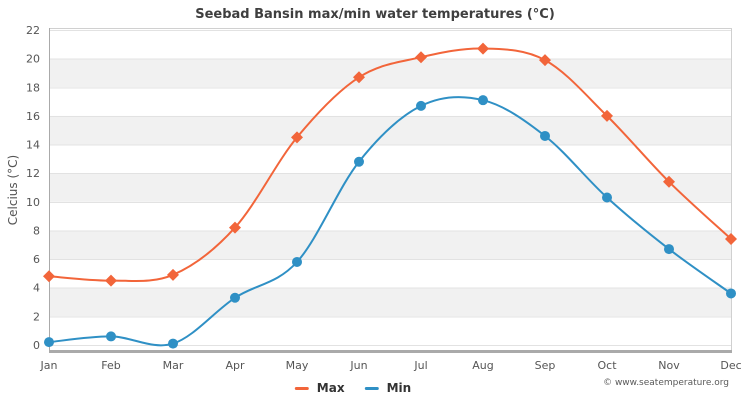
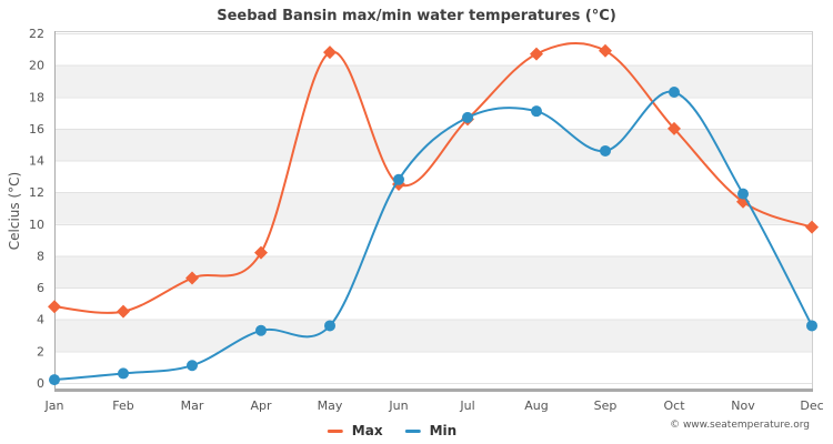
Max/Mar: 4.9 -> 6.6
Min/Mar: 0.1 -> 1.1
Max/May: 14.5 -> 20.8
Min/May: 5.8 -> 3.6
Max/Jun: 18.7 -> 12.5
Max/Jul: 20.1 -> 16.6
Max/Sep: 19.9 -> 20.9
Min/Oct: 10.3 -> 18.3
Min/Nov: 6.7 -> 11.9
Max/Dec: 7.4 -> 9.8
